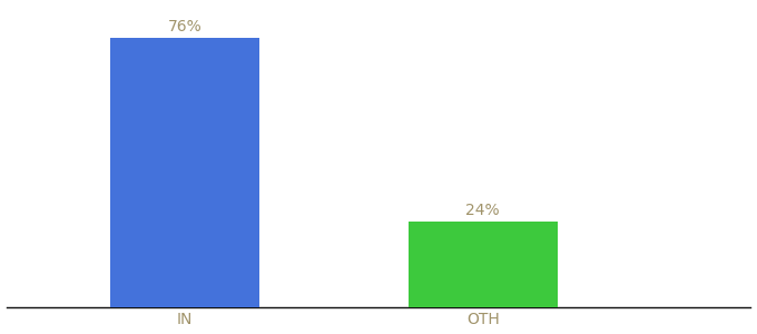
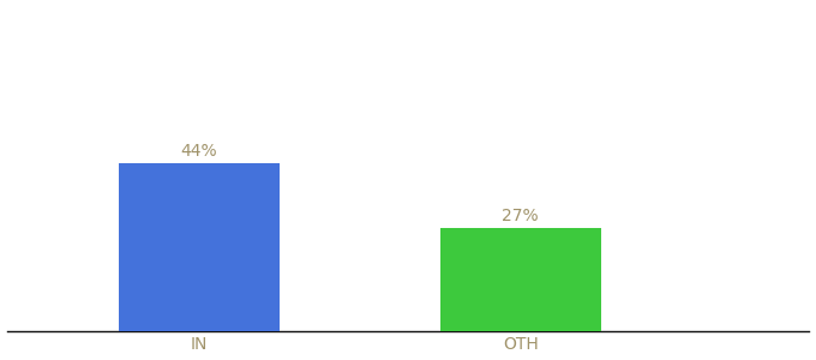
IN: 76% -> 44%
OTH: 24% -> 27%
